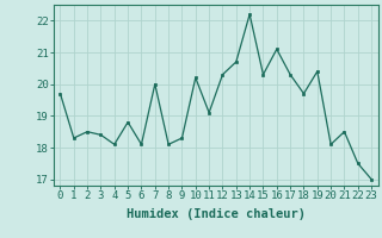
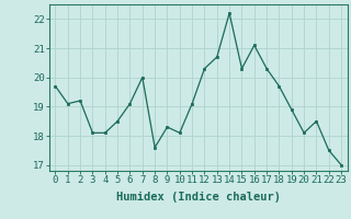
1: 18.3 -> 19.1
2: 18.5 -> 19.2
3: 18.4 -> 18.1
5: 18.8 -> 18.5
6: 18.1 -> 19.1
8: 18.1 -> 17.6
10: 20.2 -> 18.1
19: 20.4 -> 18.9
